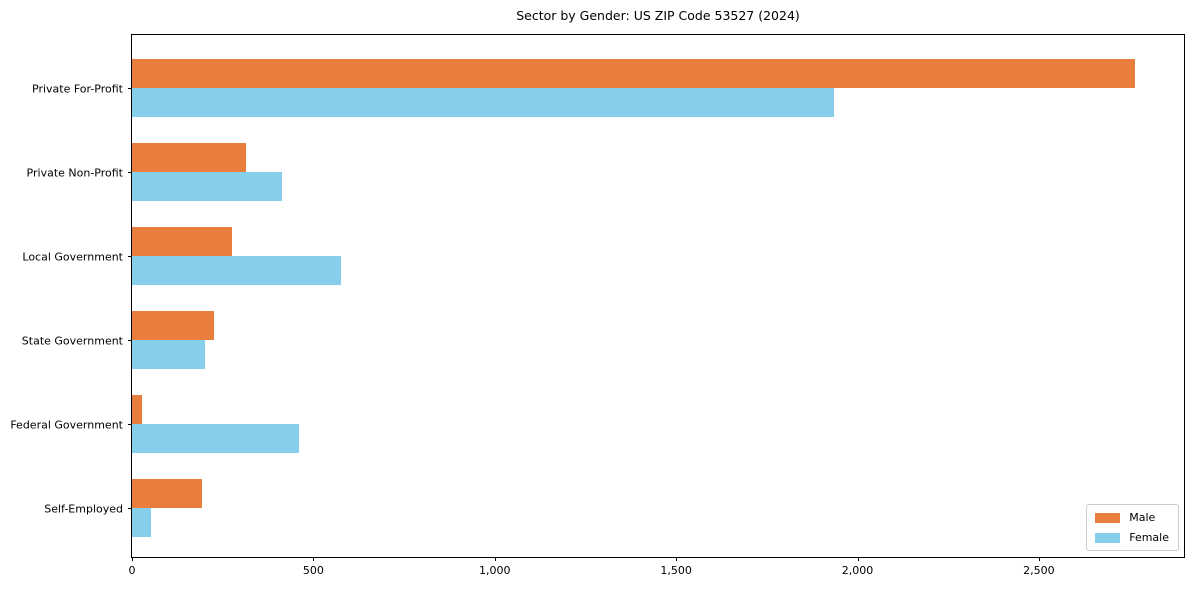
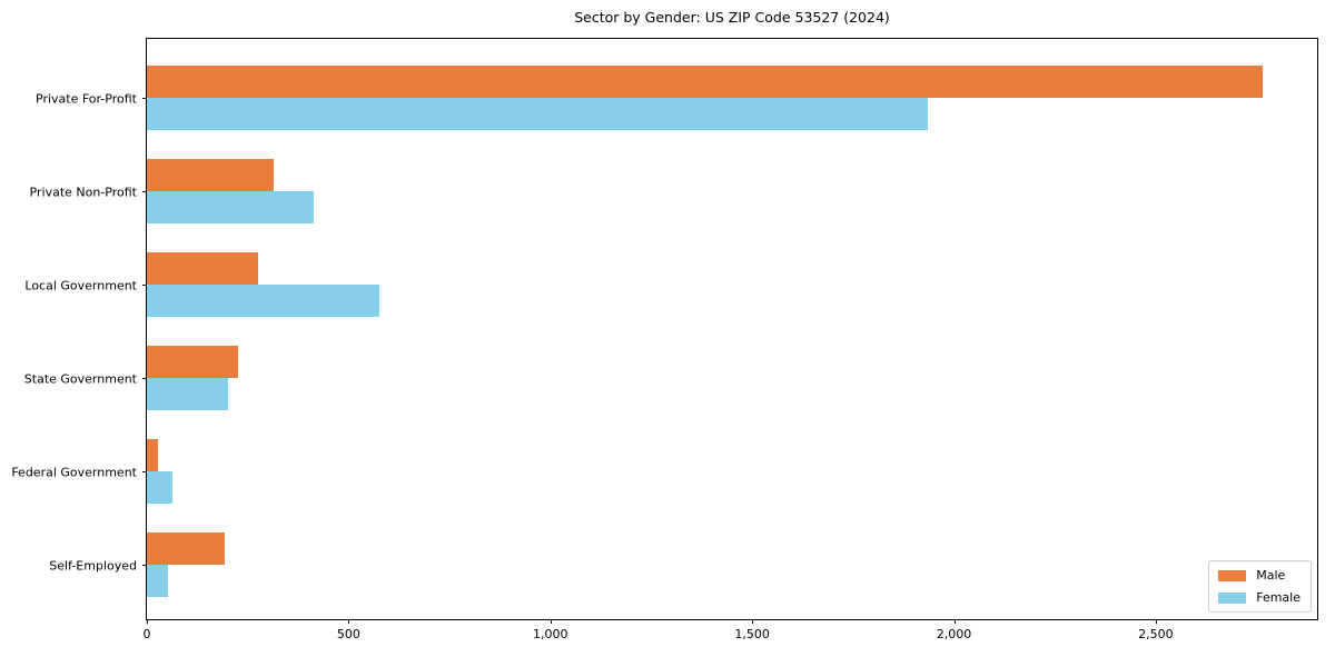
Female/Federal Government: 460 -> 60
